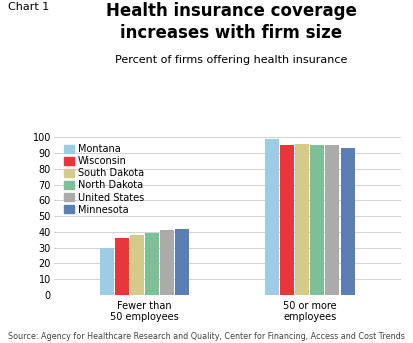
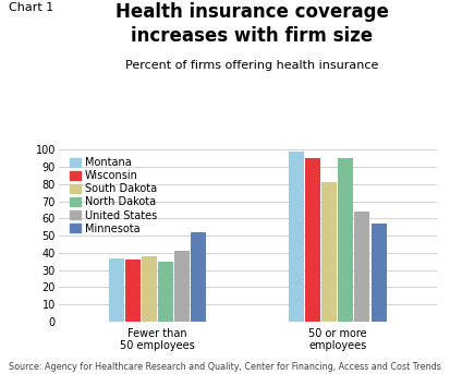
Montana/Fewer than 50 employees: 30 -> 37
North Dakota/Fewer than 50 employees: 39 -> 35
Minnesota/Fewer than 50 employees: 42 -> 52
South Dakota/50 or more employees: 96 -> 81
United States/50 or more employees: 95 -> 64
Minnesota/50 or more employees: 93 -> 57
